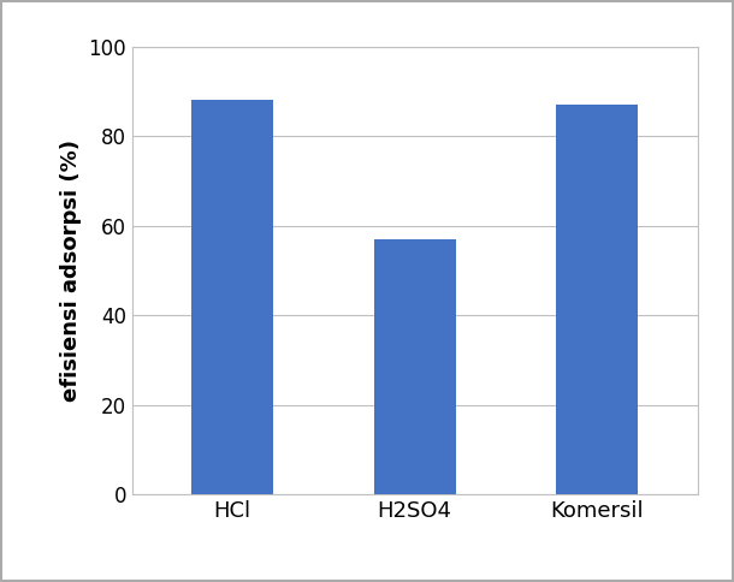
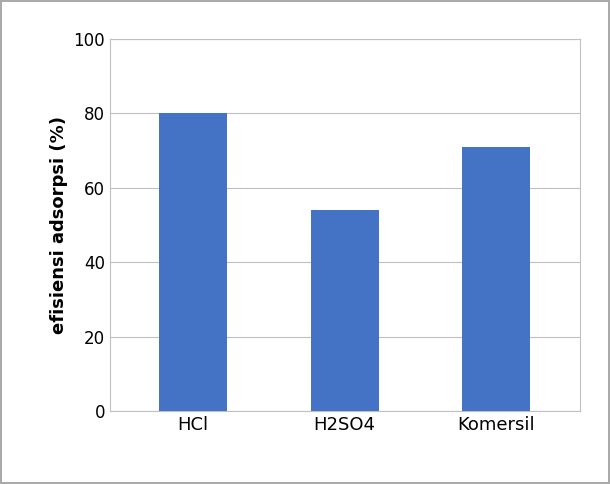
HCl: 88 -> 80
H2SO4: 57 -> 54
Komersil: 87 -> 71
